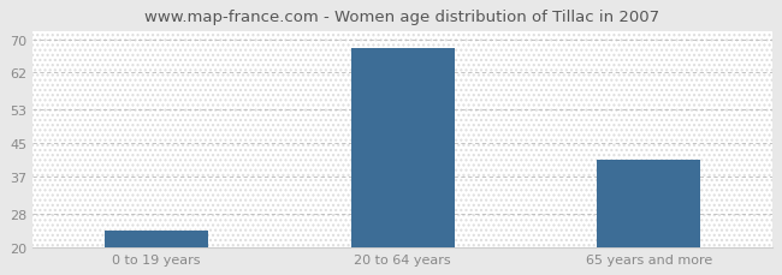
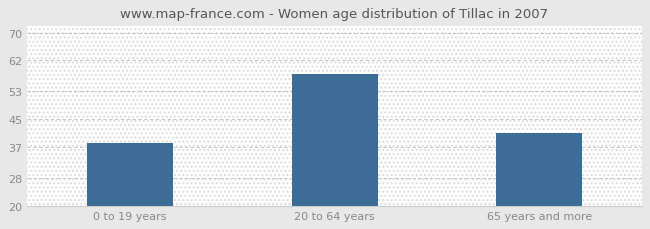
0 to 19 years: 24 -> 38
20 to 64 years: 68 -> 58
